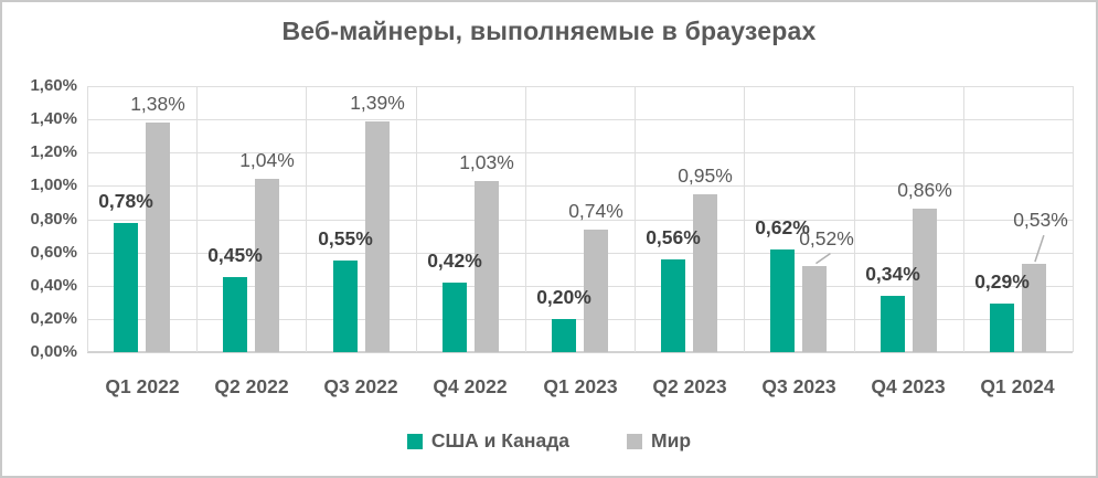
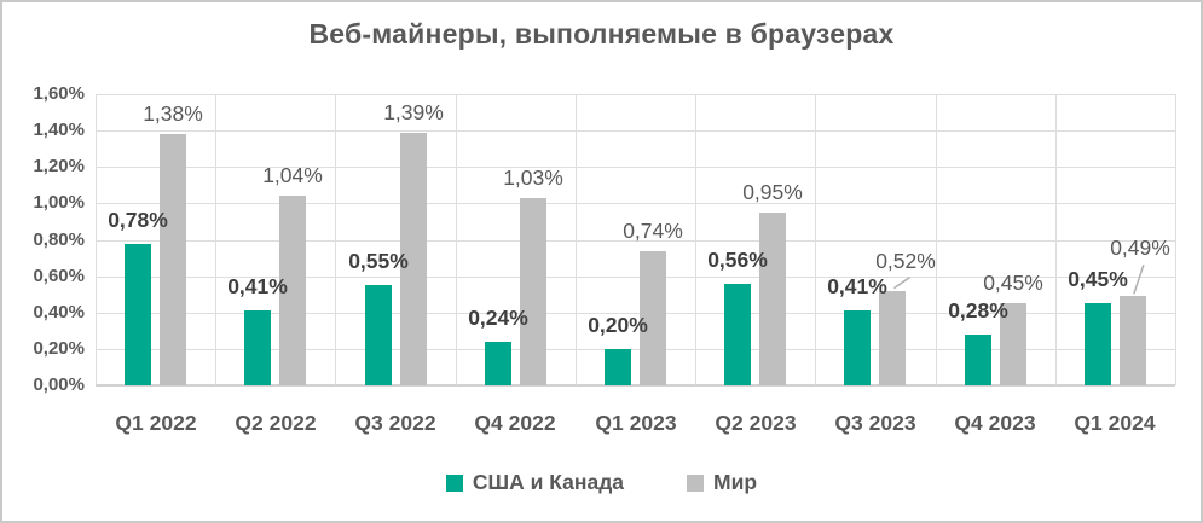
США и Канада/Q2 2022: 0,45% -> 0,41%
США и Канада/Q4 2022: 0,42% -> 0,24%
США и Канада/Q3 2023: 0,62% -> 0,41%
США и Канада/Q4 2023: 0,34% -> 0,28%
Мир/Q4 2023: 0,86% -> 0,45%
США и Канада/Q1 2024: 0,29% -> 0,45%
Мир/Q1 2024: 0,53% -> 0,49%
